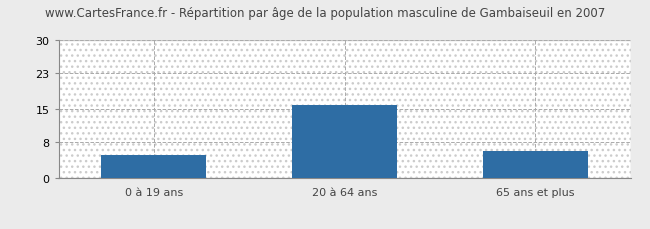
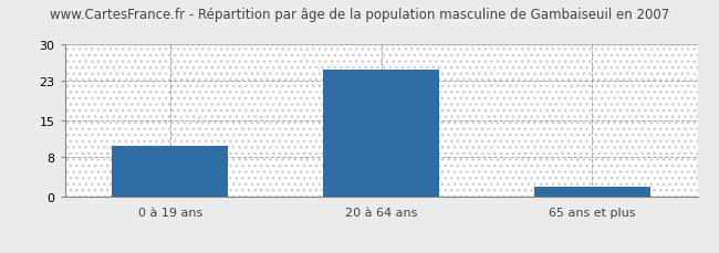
0 à 19 ans: 5 -> 10
20 à 64 ans: 16 -> 25
65 ans et plus: 6 -> 2
